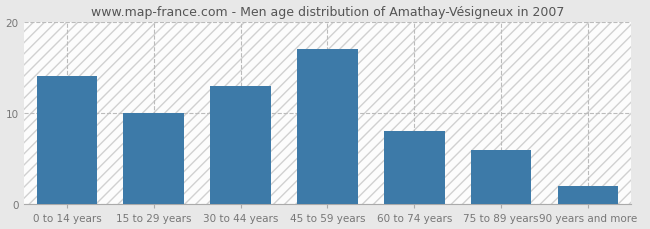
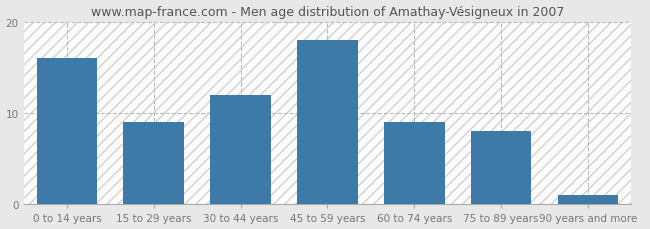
0 to 14 years: 14 -> 16
15 to 29 years: 10 -> 9
30 to 44 years: 13 -> 12
45 to 59 years: 17 -> 18
60 to 74 years: 8 -> 9
75 to 89 years: 6 -> 8
90 years and more: 2 -> 1
